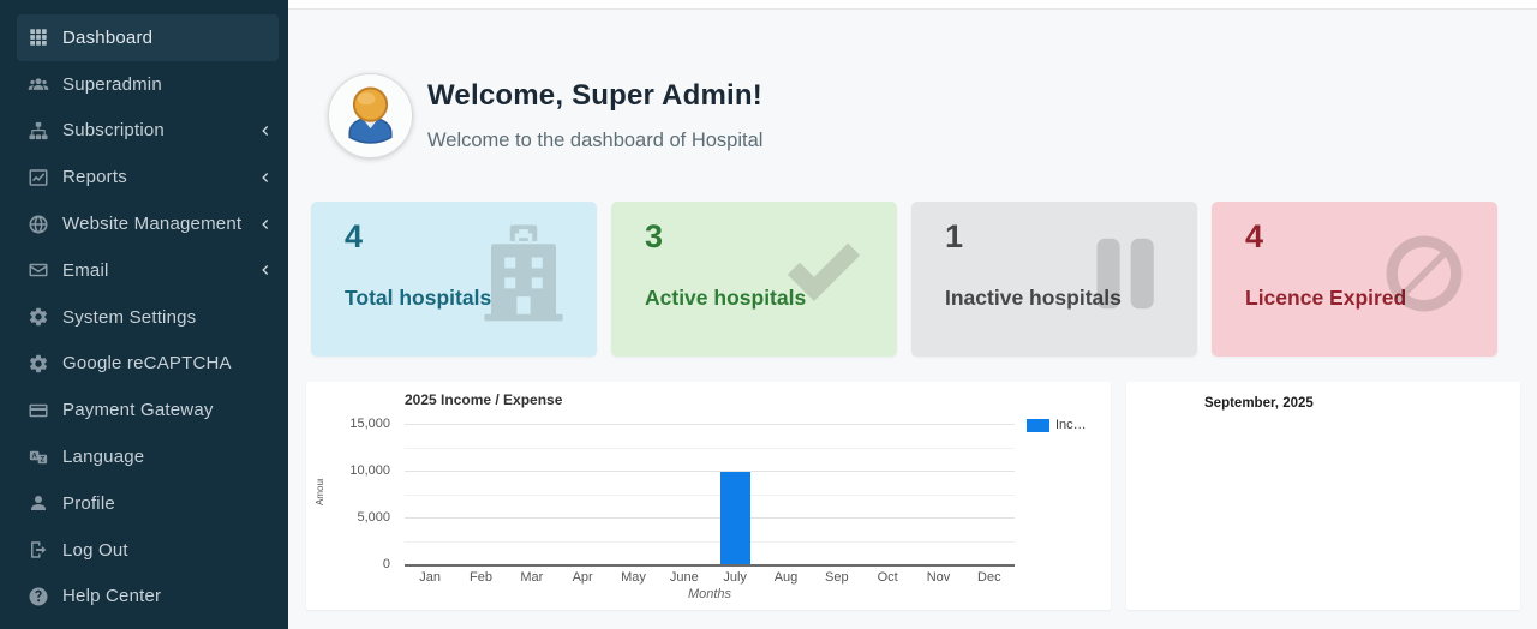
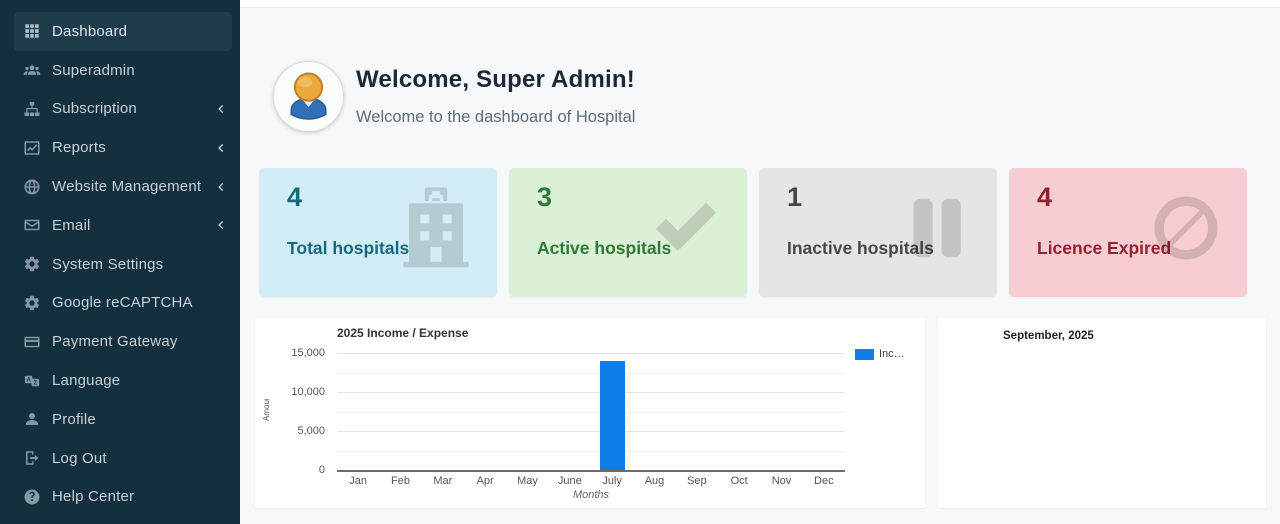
July: 10000 -> 14000
